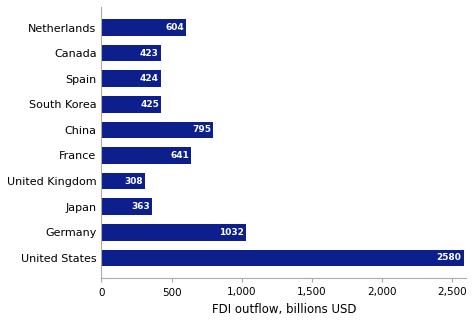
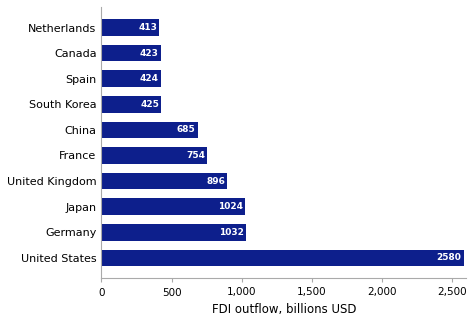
Netherlands: 604 -> 413
China: 795 -> 685
France: 641 -> 754
United Kingdom: 308 -> 896
Japan: 363 -> 1024
